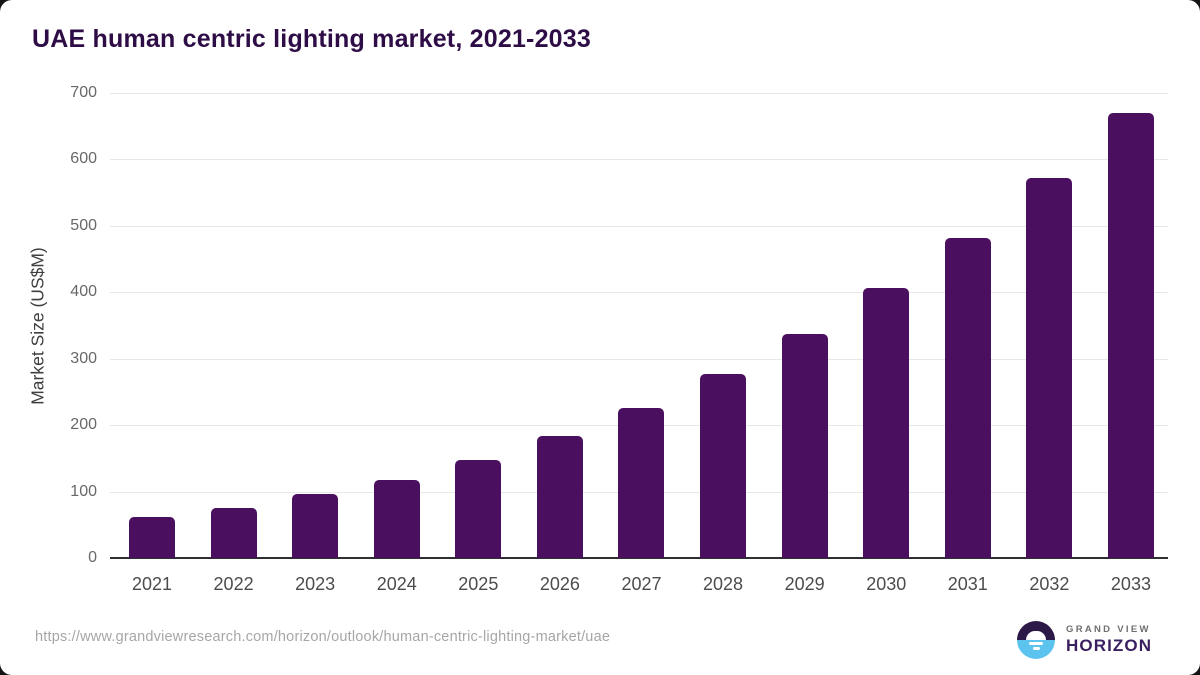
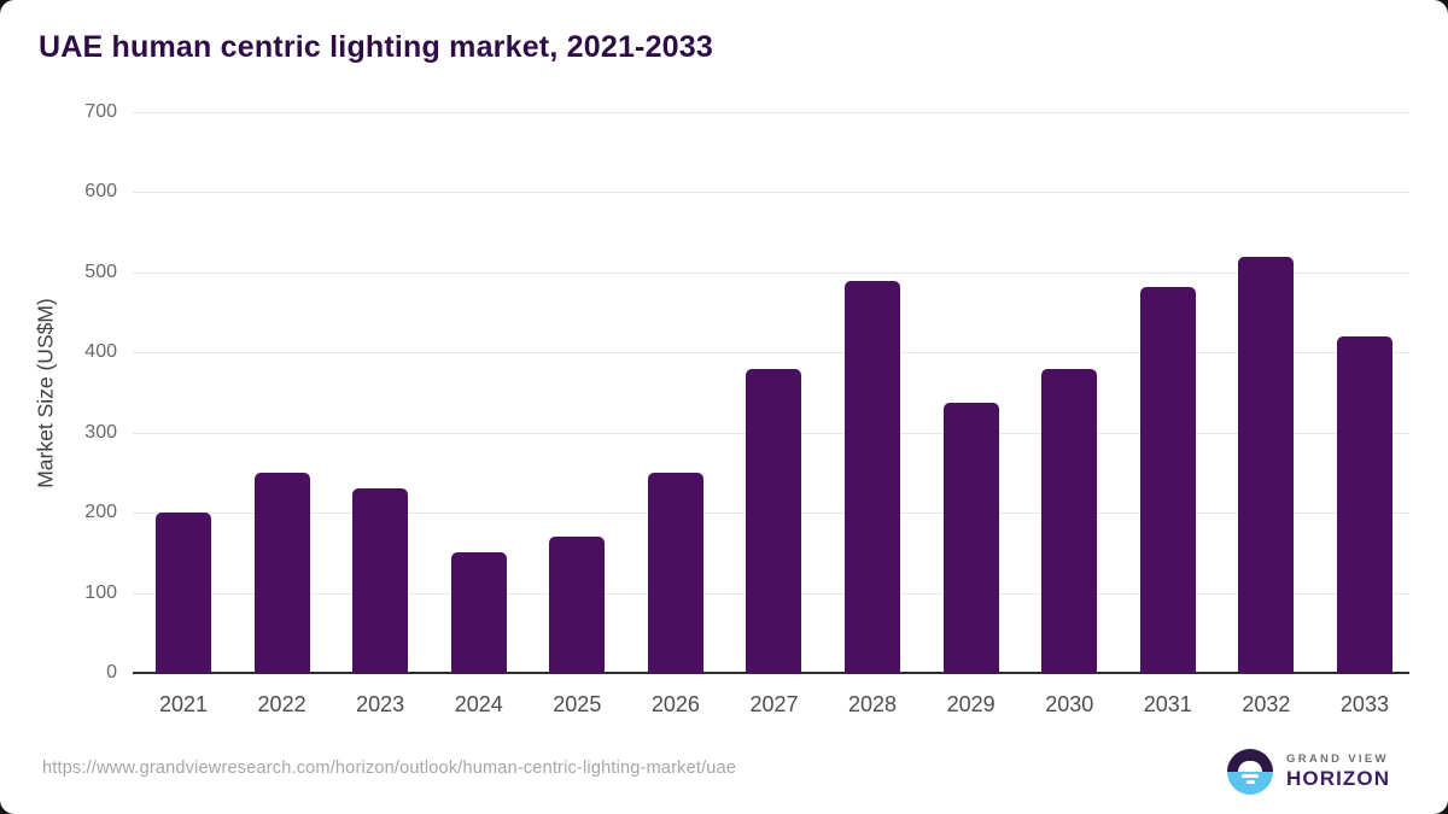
2021: 60 -> 200
2022: 80 -> 250
2023: 100 -> 230
2024: 120 -> 150
2025: 150 -> 170
2026: 180 -> 250
2027: 230 -> 380
2028: 280 -> 490
2030: 410 -> 380
2032: 570 -> 520
2033: 670 -> 420
